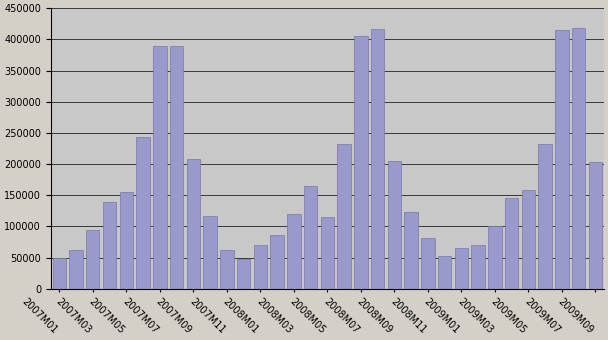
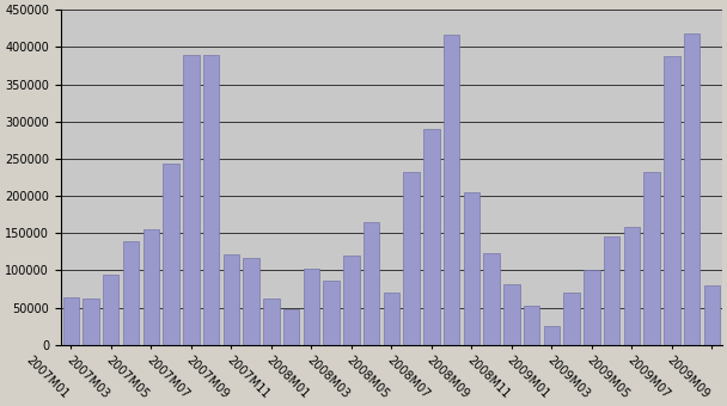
2007M01: 50000 -> 64000
2007M09: 208000 -> 122000
2008M01: 70000 -> 102000
2008M05: 115000 -> 70000
2008M07: 405000 -> 290000
2009M01: 65000 -> 26000
2009M07: 415000 -> 388000
2009M09: 203000 -> 80000
